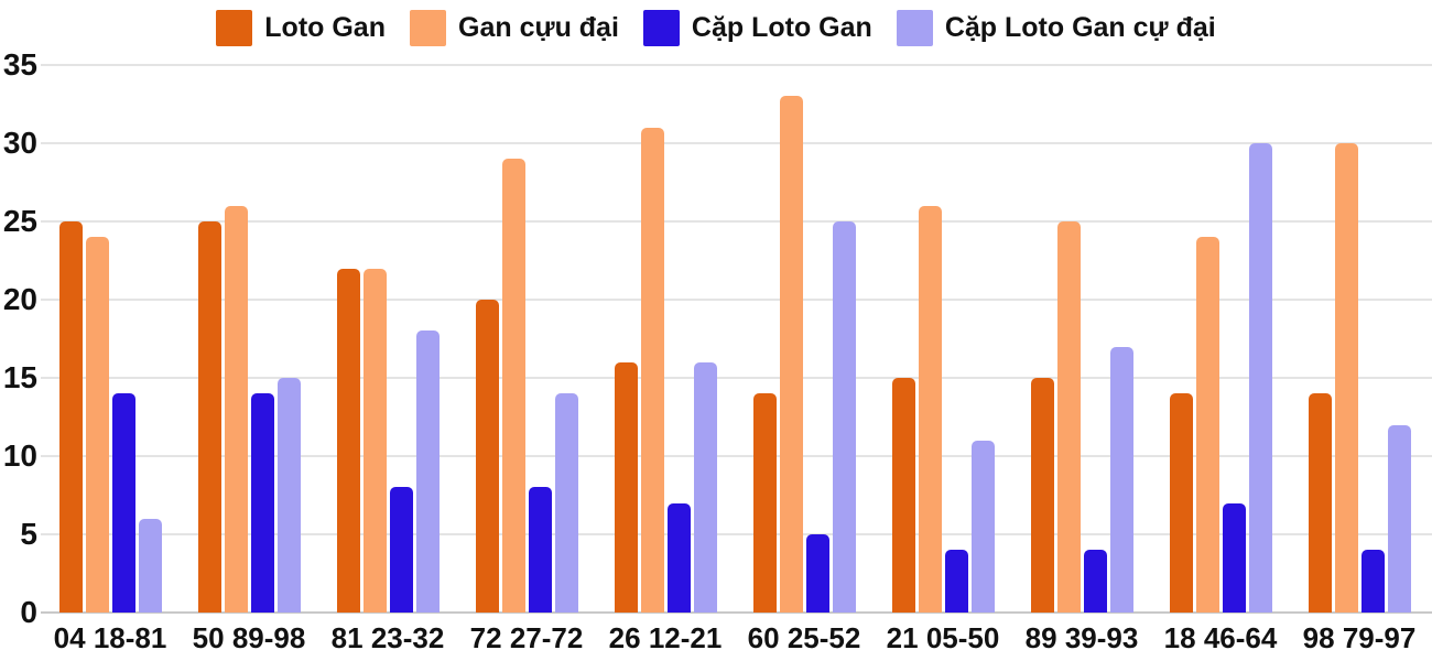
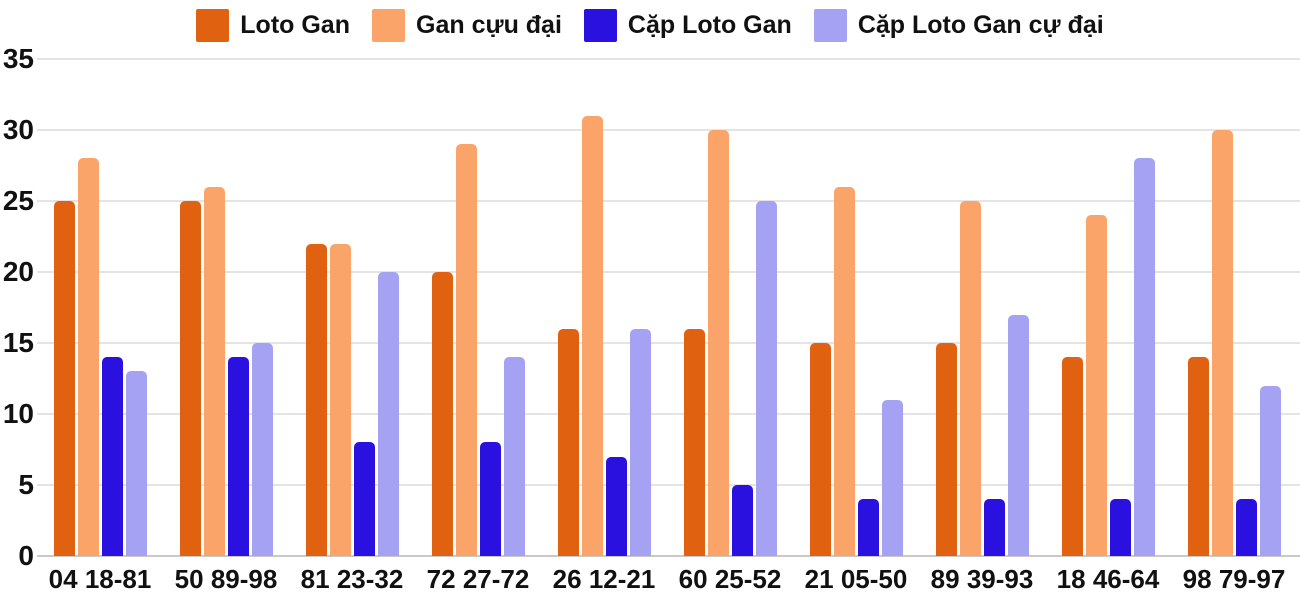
Gan cựu đại/04 18-81: 24 -> 28
Cặp Loto Gan cự đại/04 18-81: 6 -> 13
Cặp Loto Gan cự đại/81 23-32: 18 -> 20
Loto Gan/60 25-52: 14 -> 16
Gan cựu đại/60 25-52: 33 -> 30
Cặp Loto Gan/18 46-64: 7 -> 4
Cặp Loto Gan cự đại/18 46-64: 30 -> 28
